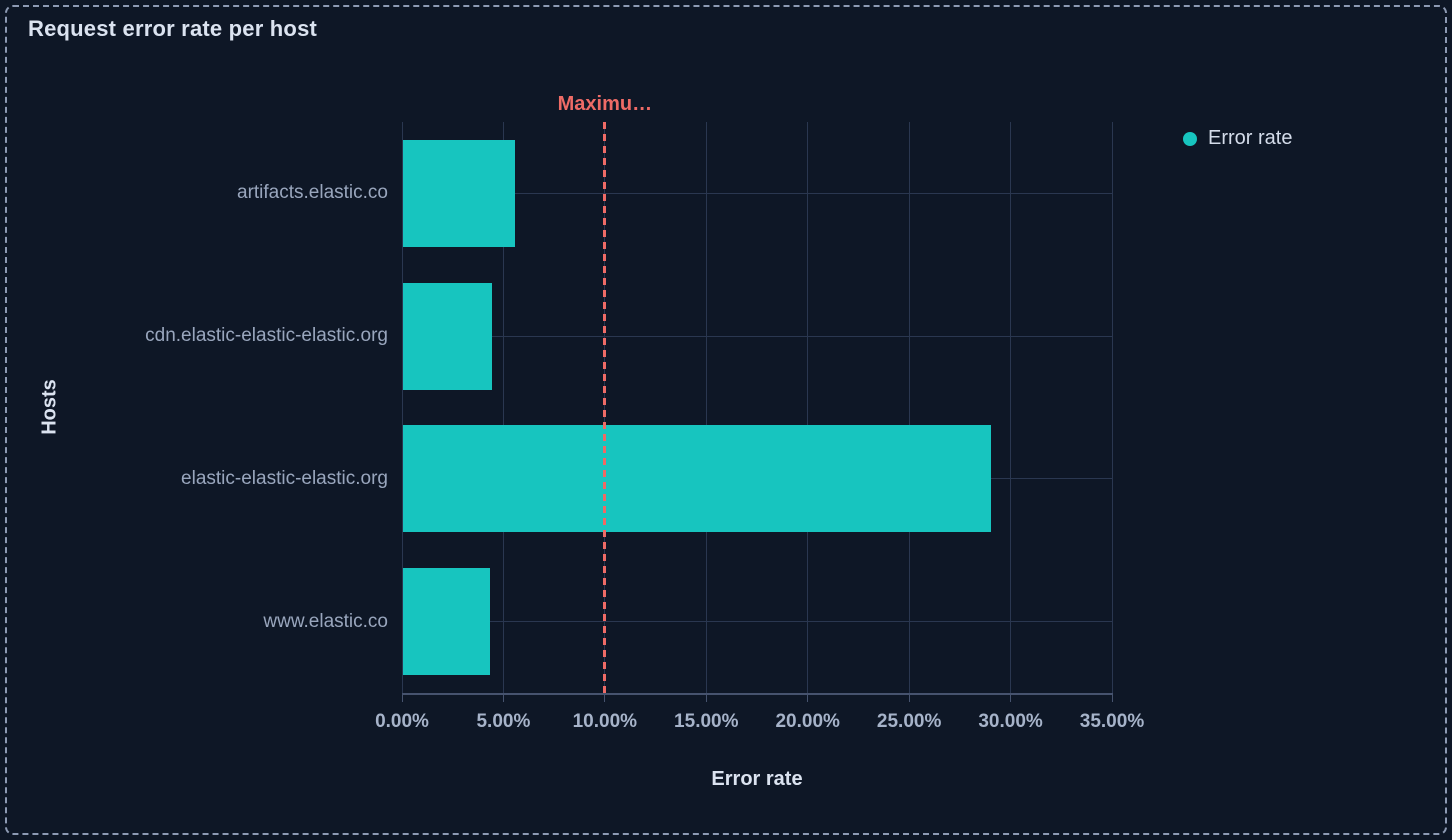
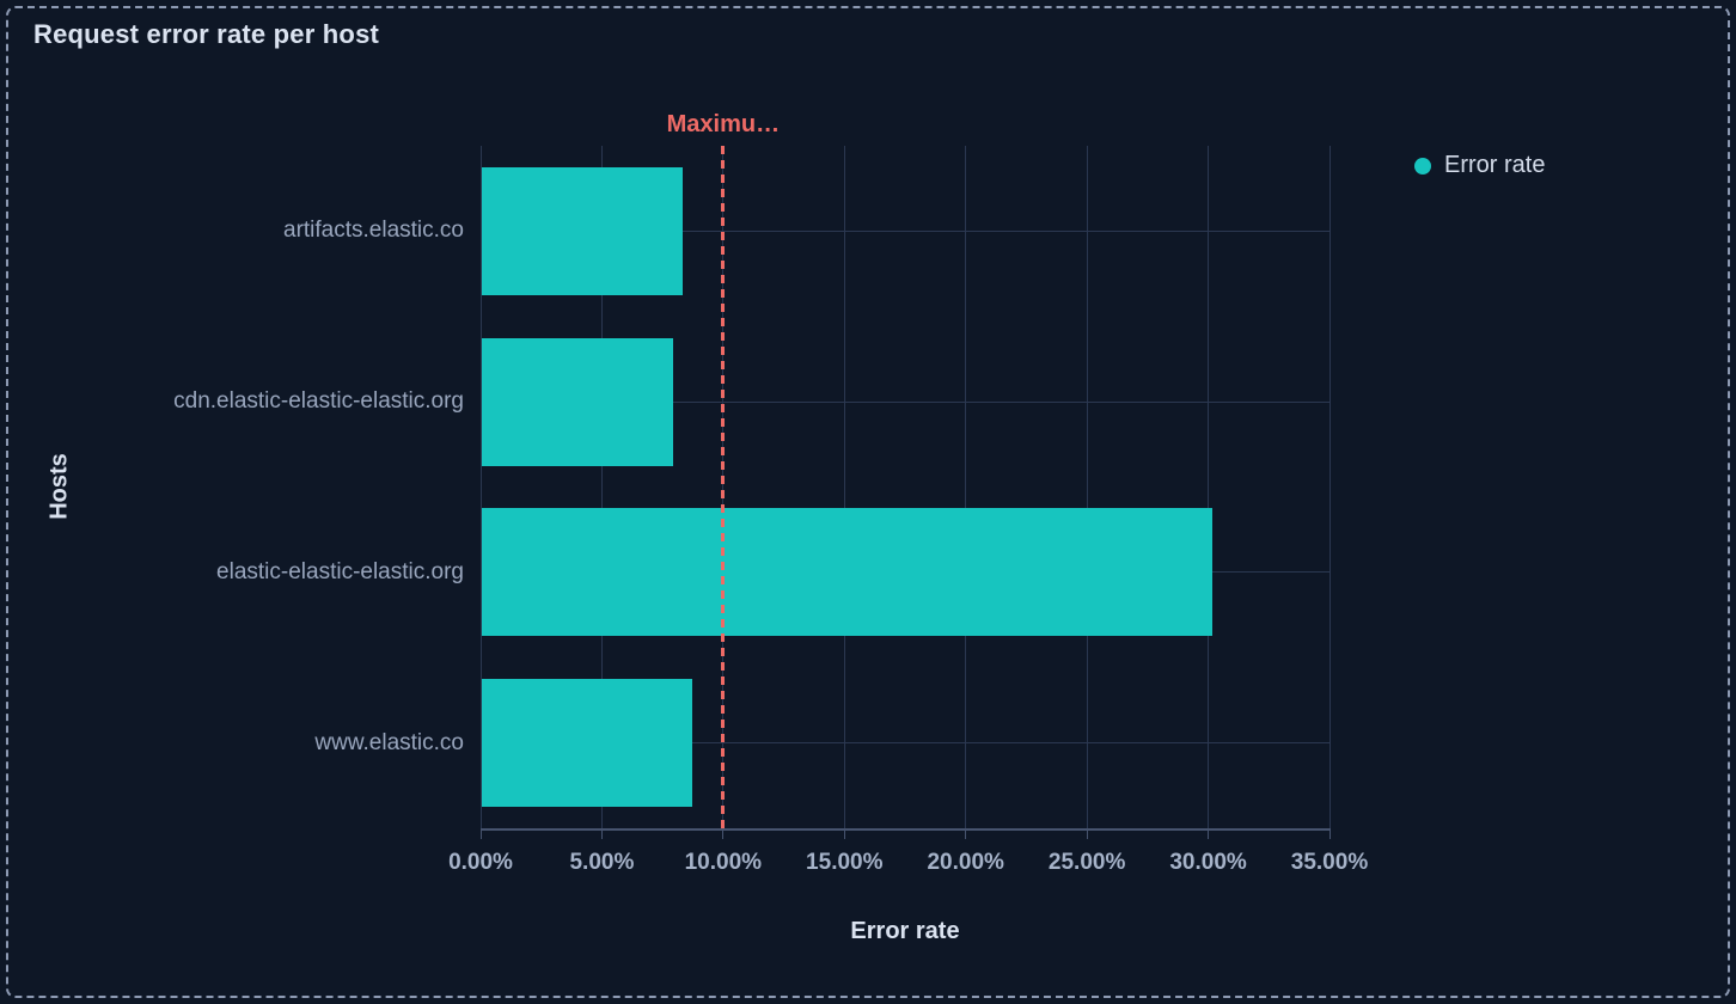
artifacts.elastic.co: 5.5% -> 8.3%
cdn.elastic-elastic-elastic.org: 4.4% -> 7.9%
elastic-elastic-elastic.org: 29.0% -> 30.1%
www.elastic.co: 4.3% -> 8.7%
